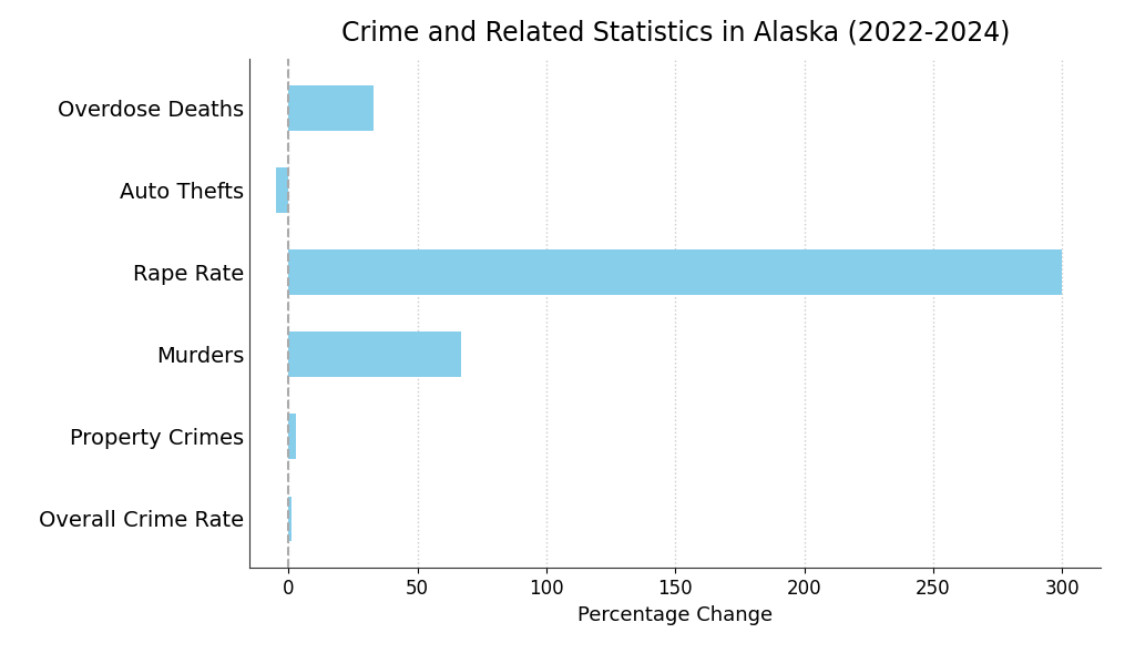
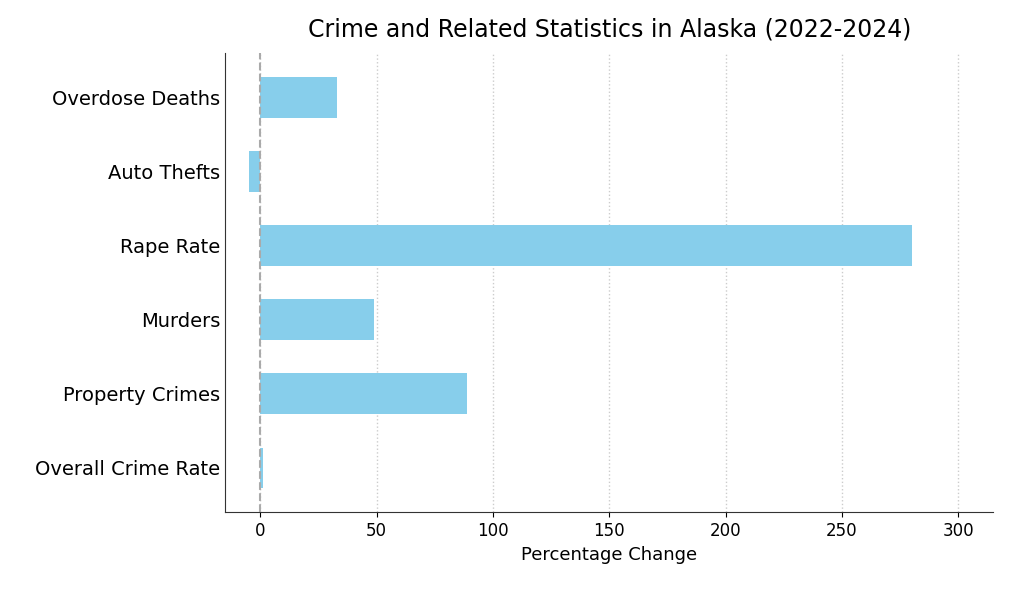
Rape Rate: 300 -> 280
Murders: 67 -> 49
Property Crimes: 3 -> 89
